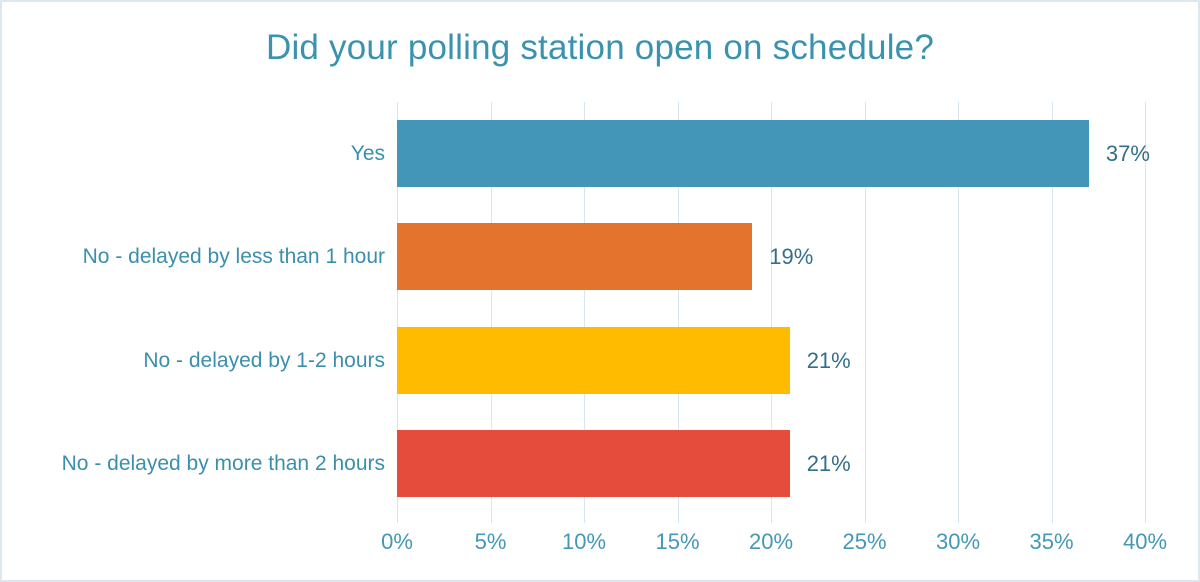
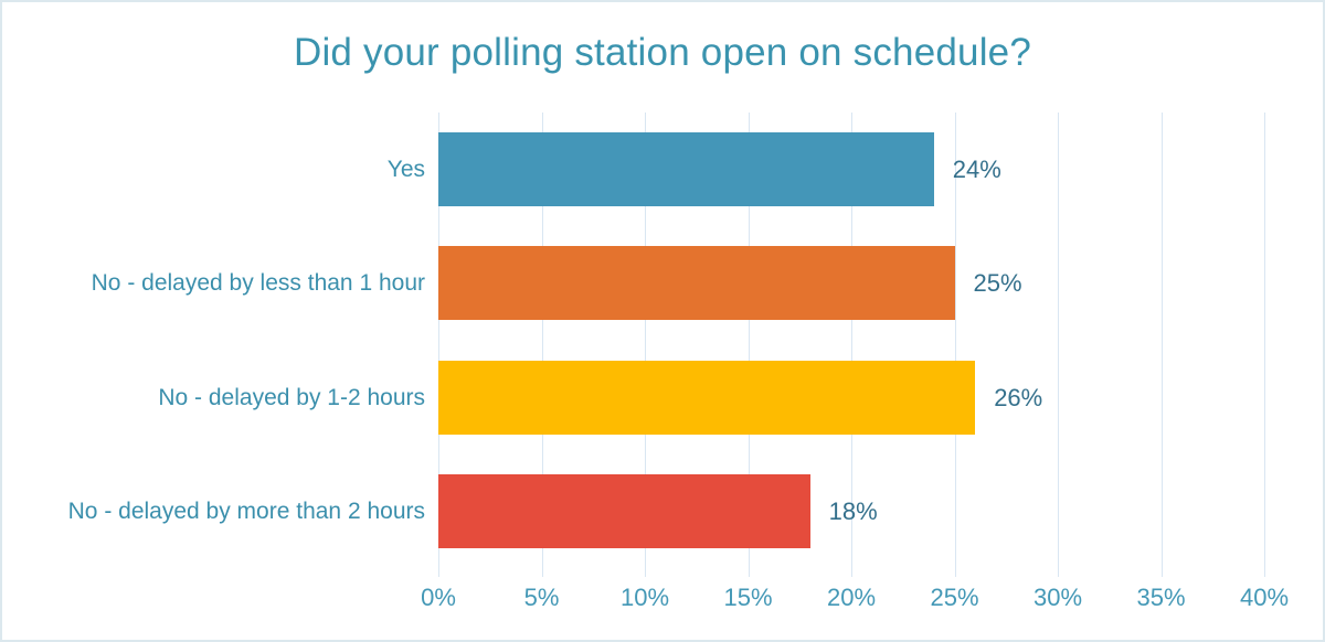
Yes: 37% -> 24%
No - delayed by less than 1 hour: 19% -> 25%
No - delayed by 1-2 hours: 21% -> 26%
No - delayed by more than 2 hours: 21% -> 18%
